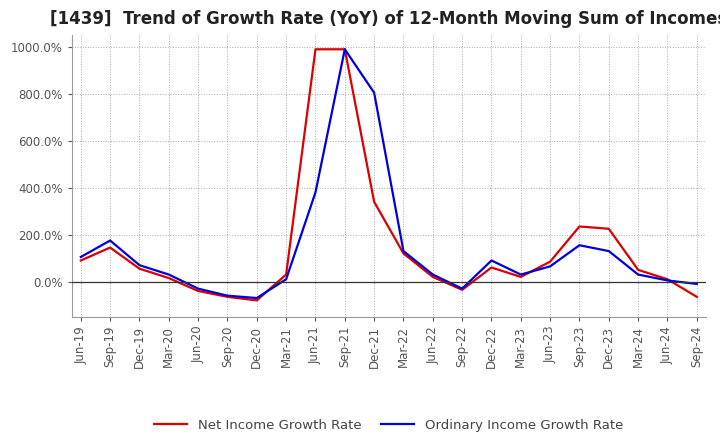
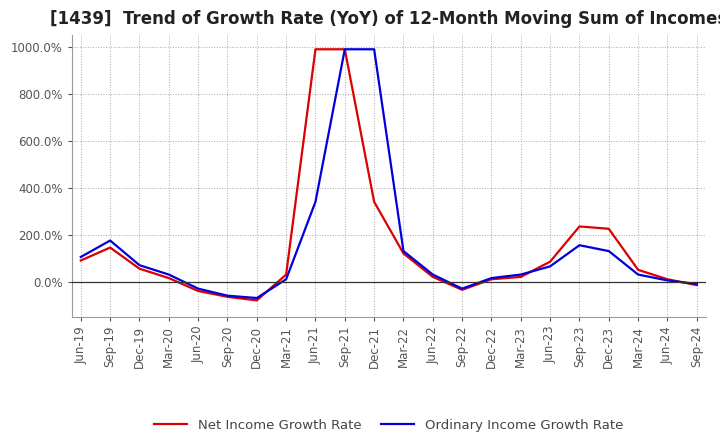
Ordinary Income Growth Rate/Jun-21: 380% -> 340%
Ordinary Income Growth Rate/Dec-21: 805% -> 990%
Ordinary Income Growth Rate/Dec-22: 90% -> 15%
Net Income Growth Rate/Dec-22: 60% -> 10%
Net Income Growth Rate/Sep-24: -65% -> -15%
